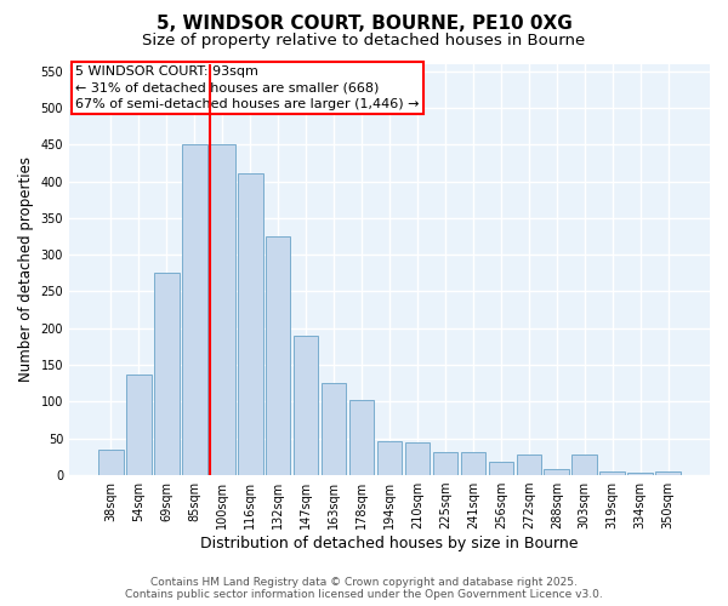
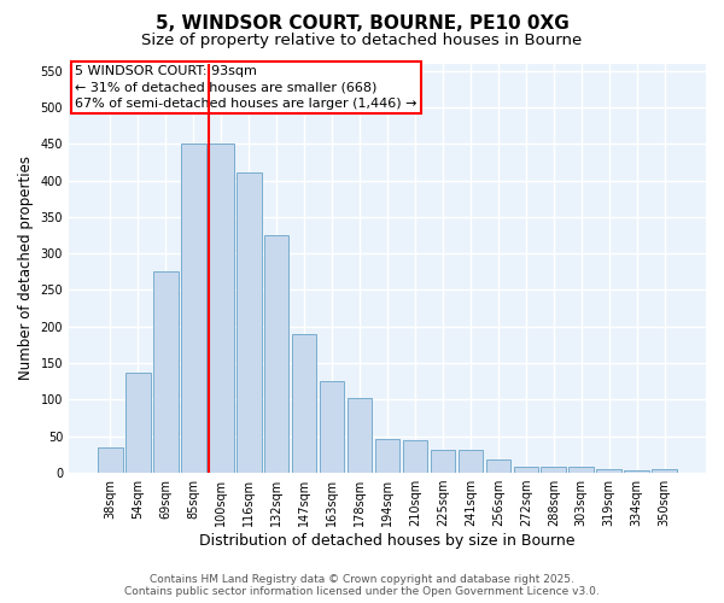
272sqm: 28 -> 9
303sqm: 28 -> 8
